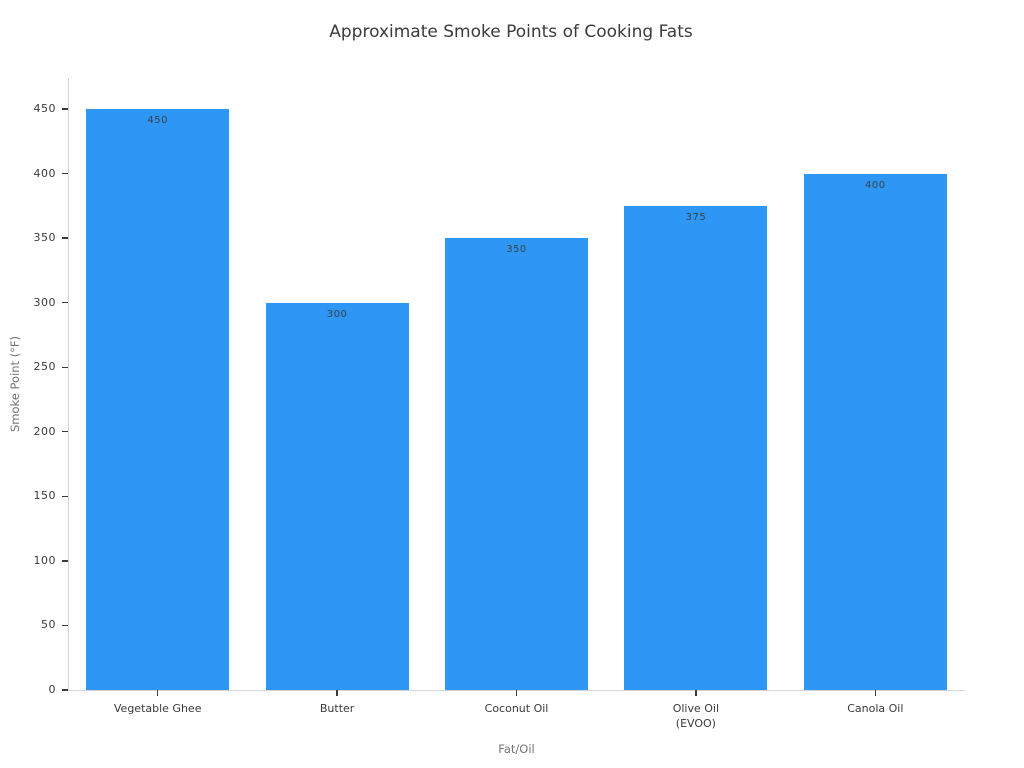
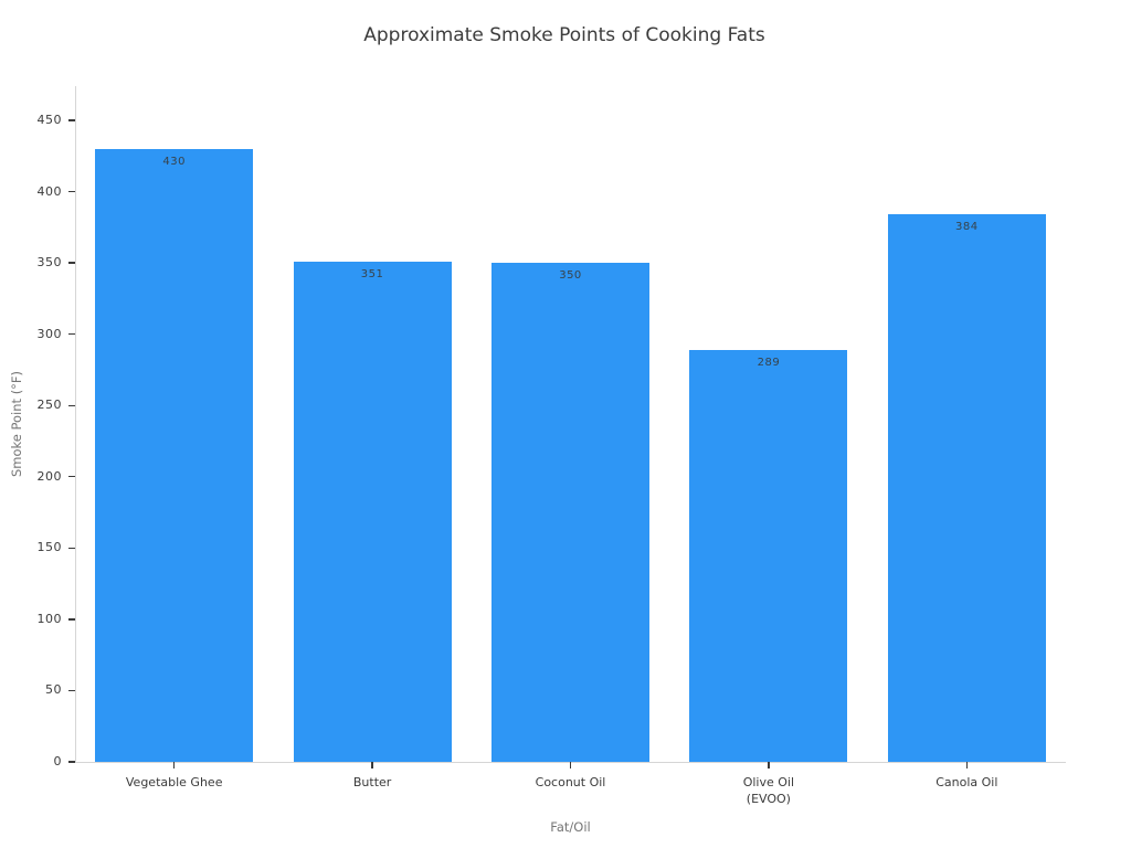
Vegetable Ghee: 450 -> 430
Butter: 300 -> 351
Olive Oil (EVOO): 375 -> 289
Canola Oil: 400 -> 384
